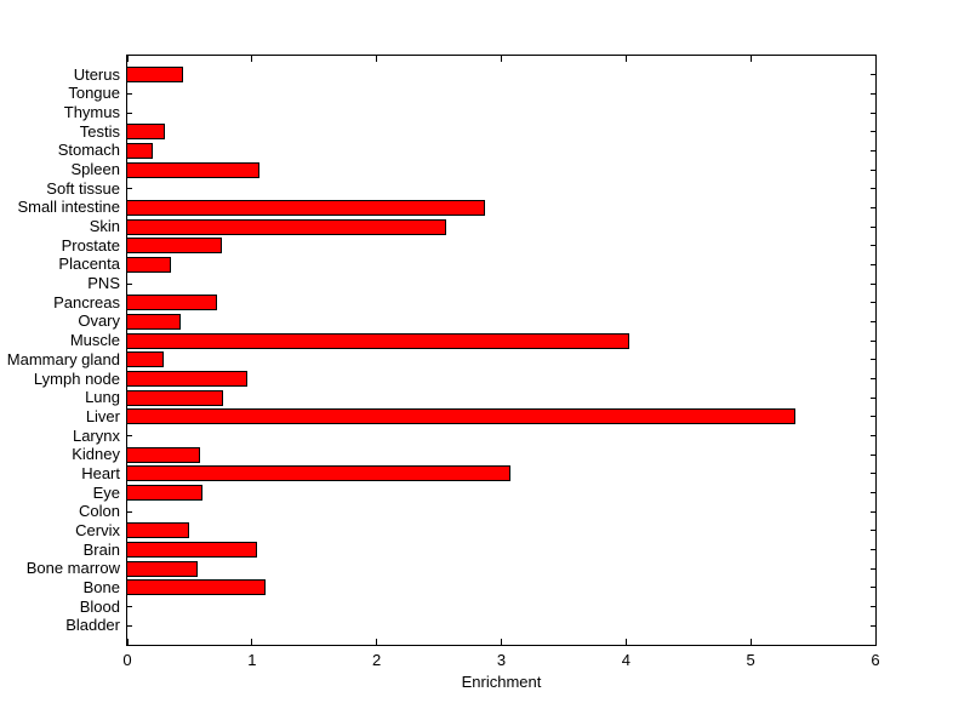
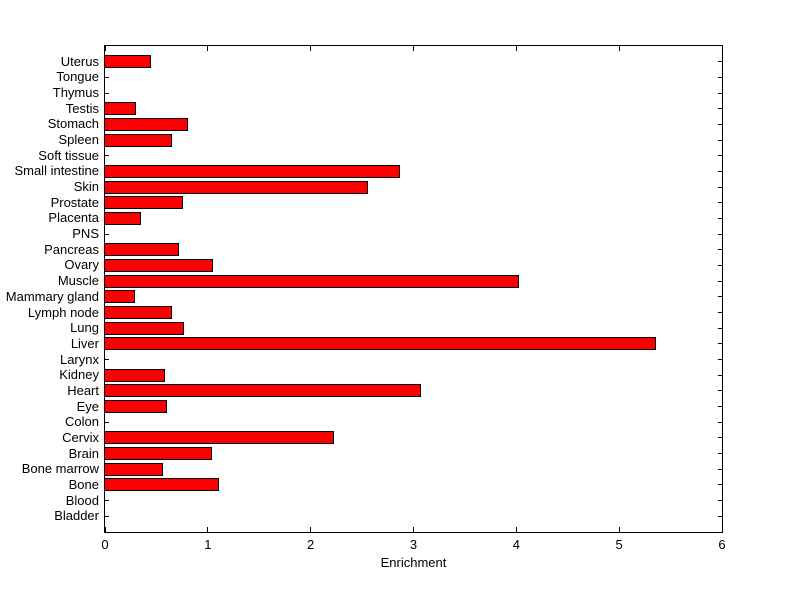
Stomach: 0.19 -> 0.80
Spleen: 1.05 -> 0.64
Ovary: 0.42 -> 1.04
Lymph node: 0.95 -> 0.64
Cervix: 0.49 -> 2.22
